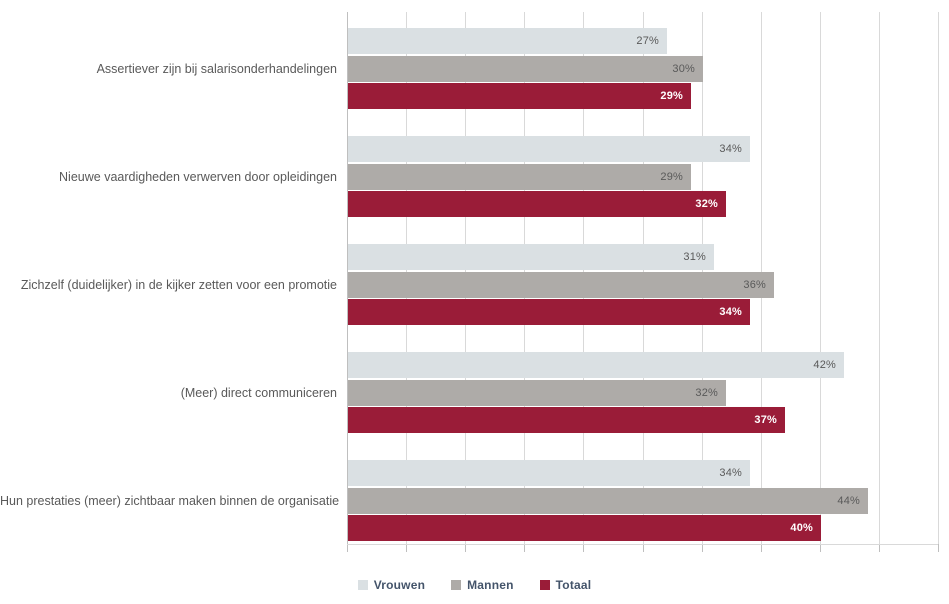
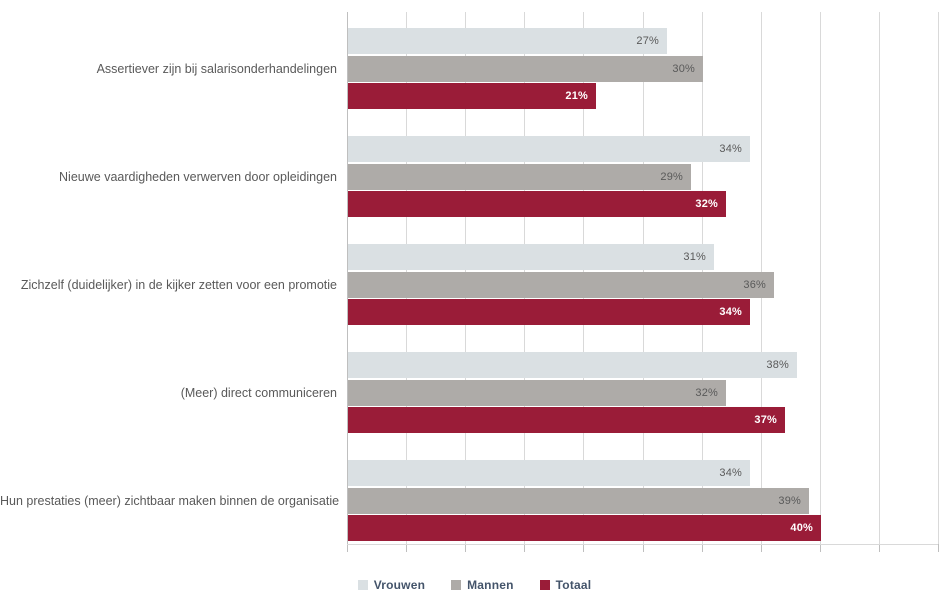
Totaal/Assertiever zijn bij salarisonderhandelingen: 29% -> 21%
Vrouwen/(Meer) direct communiceren: 42% -> 38%
Mannen/Hun prestaties (meer) zichtbaar maken binnen de organisatie: 44% -> 39%
